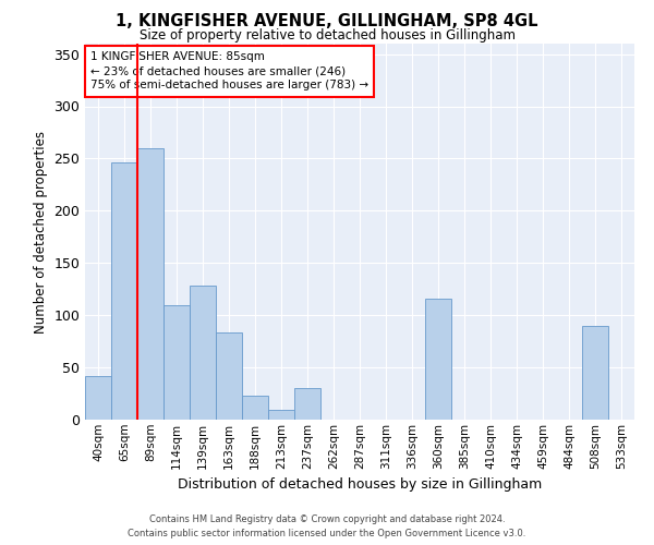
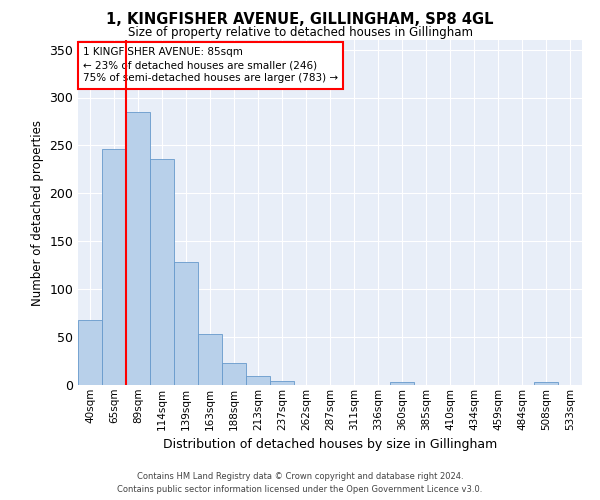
40sqm: 42 -> 68
89sqm: 260 -> 285
114sqm: 110 -> 236
163sqm: 84 -> 53
237sqm: 30 -> 4
360sqm: 116 -> 3
508sqm: 90 -> 3
